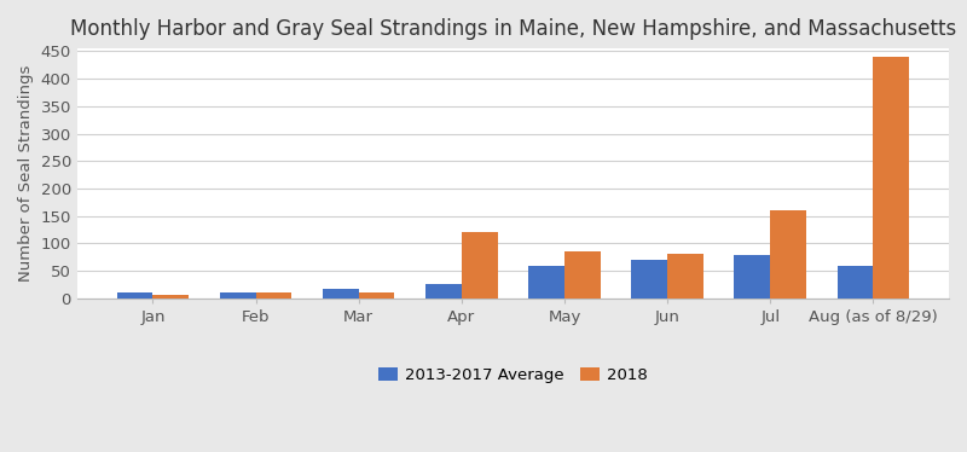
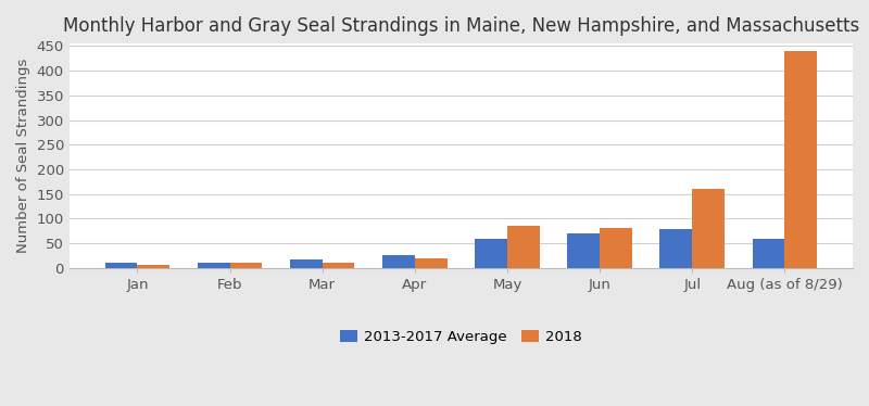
2018/Apr: 120 -> 20
